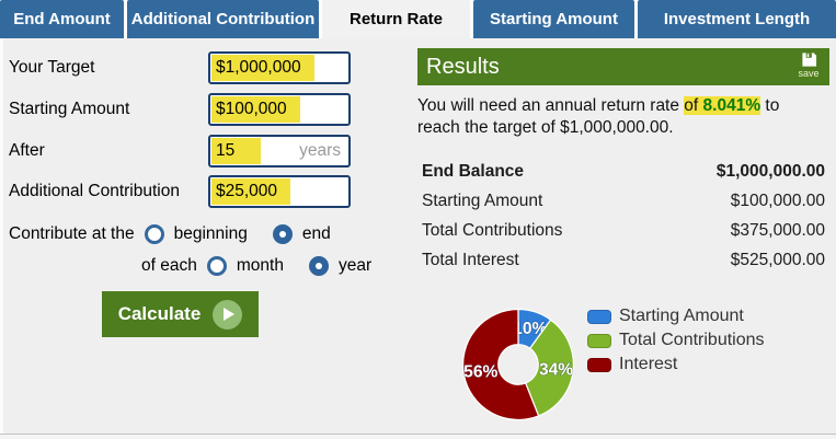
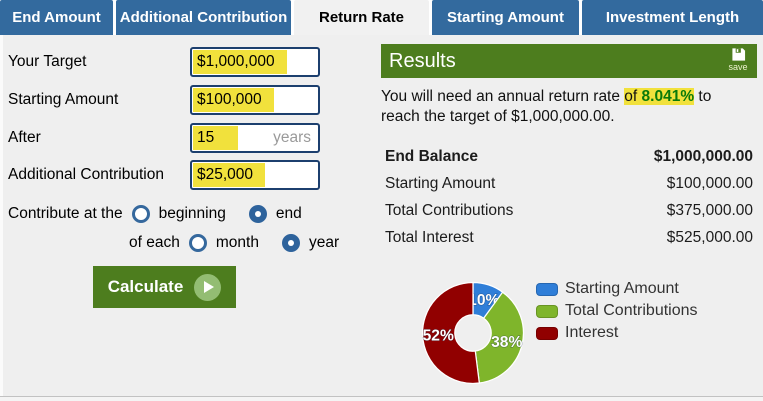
Total Contributions: 34% -> 38%
Interest: 56% -> 52%
